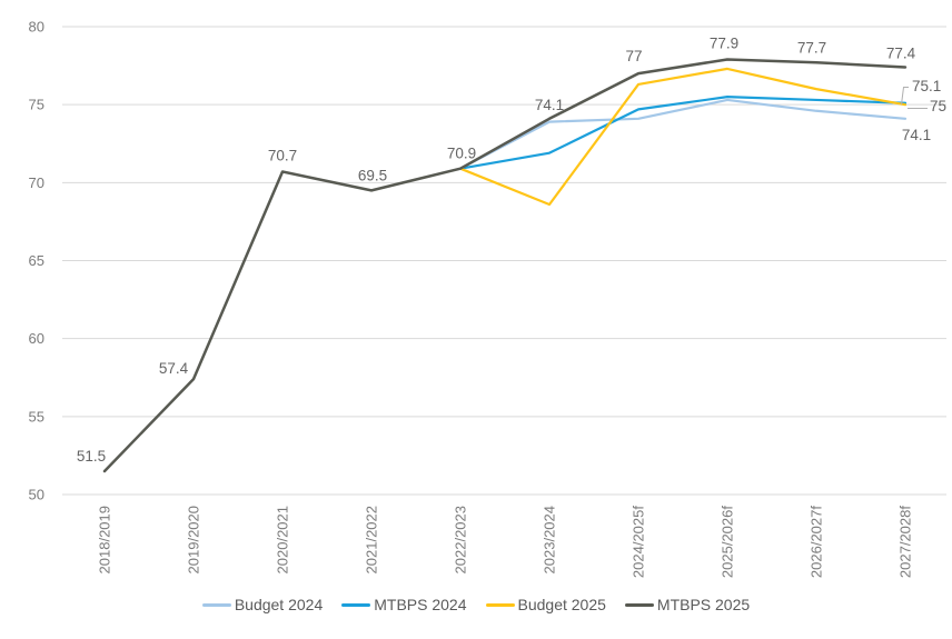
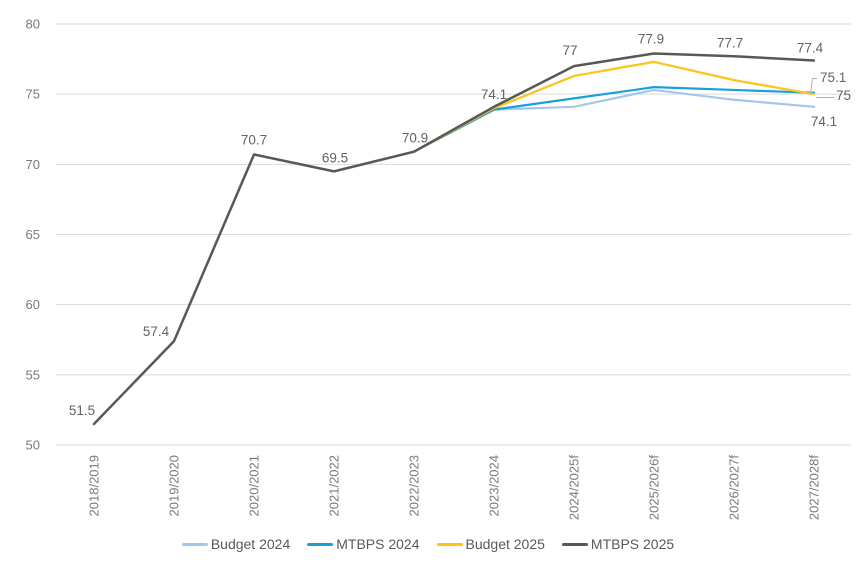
MTBPS 2024/2023/2024: 71.9 -> 73.9
Budget 2025/2023/2024: 68.6 -> 74.0
